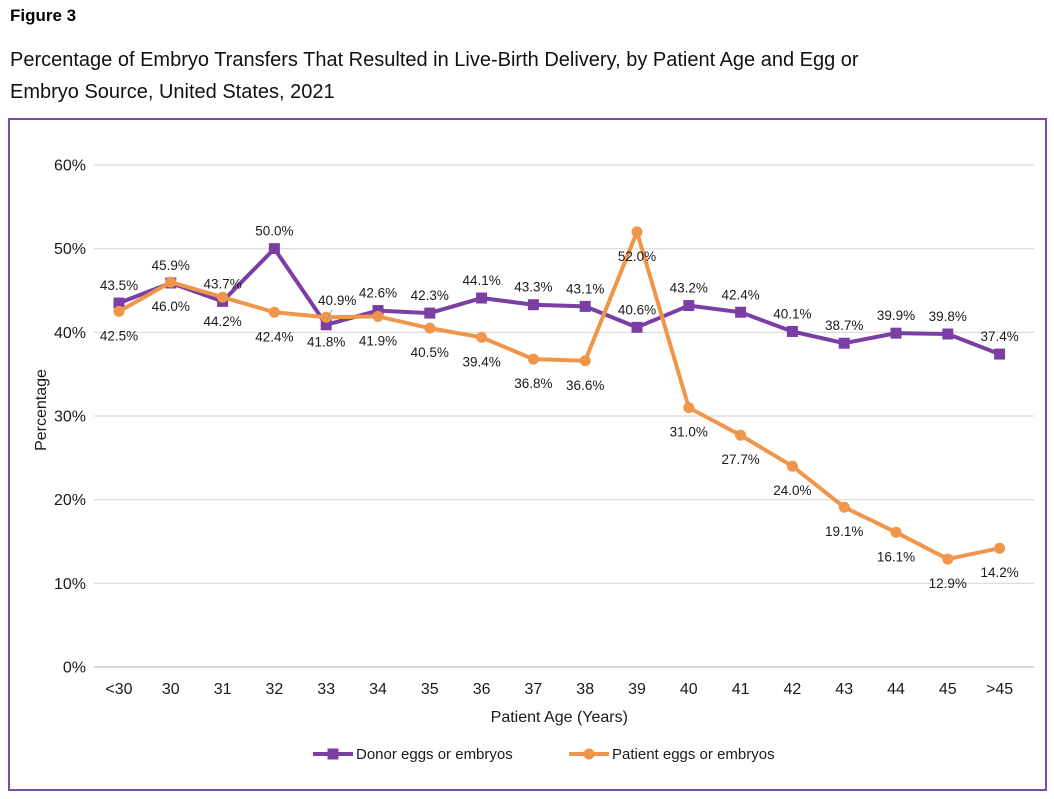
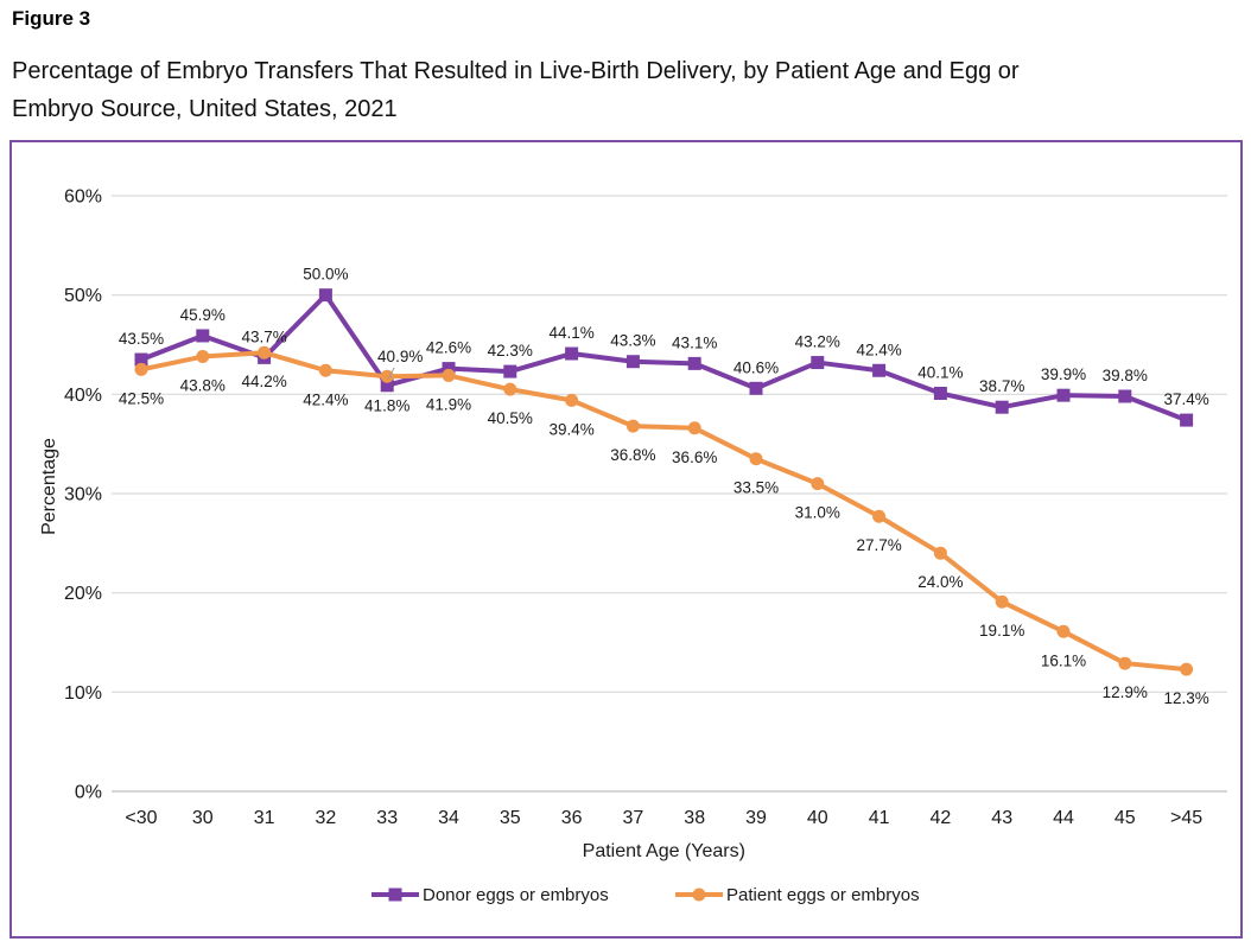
Patient eggs or embryos/30: 46.0% -> 43.8%
Patient eggs or embryos/39: 52.0% -> 33.5%
Patient eggs or embryos/>45: 14.2% -> 12.3%
